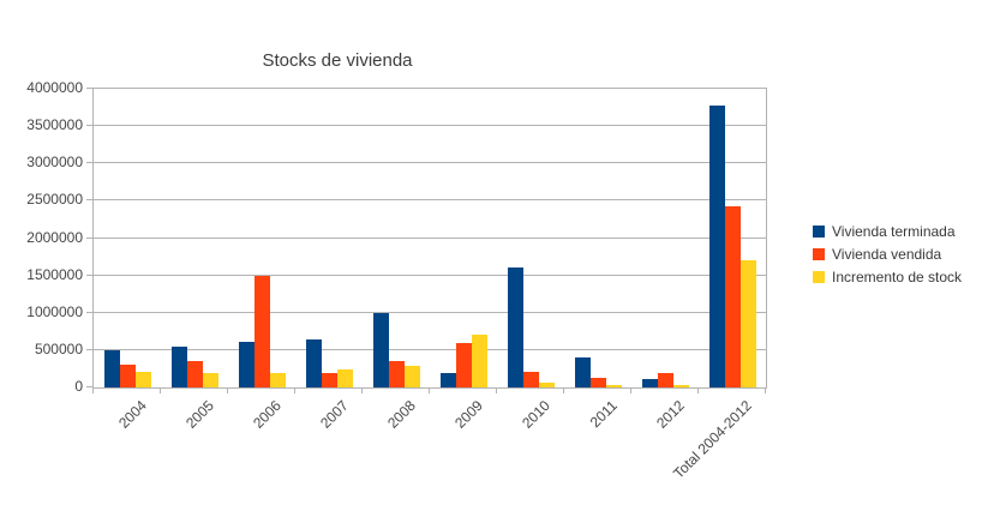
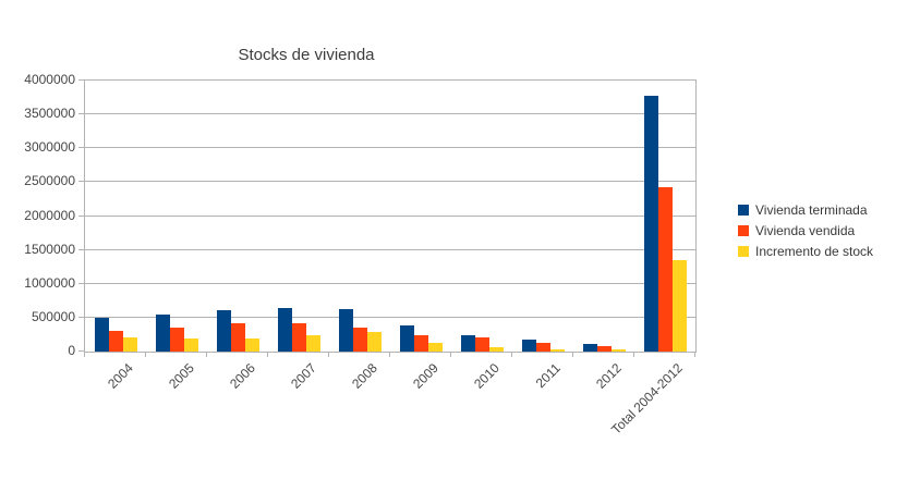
Vivienda vendida/2006: 1500000 -> 400000
Vivienda vendida/2007: 200000 -> 400000
Vivienda terminada/2008: 1000000 -> 600000
Vivienda terminada/2009: 200000 -> 400000
Vivienda vendida/2009: 600000 -> 200000
Incremento de stock/2009: 700000 -> 100000
Vivienda terminada/2010: 1600000 -> 200000
Vivienda terminada/2011: 400000 -> 200000
Vivienda vendida/2012: 200000 -> 100000
Incremento de stock/Total 2004-2012: 1700000 -> 1400000
